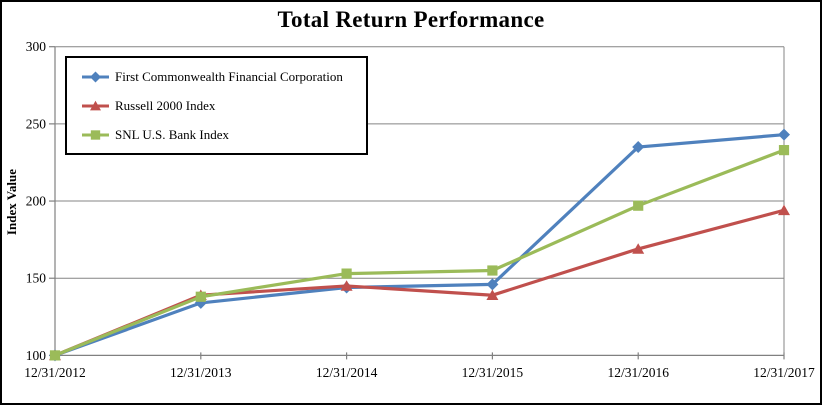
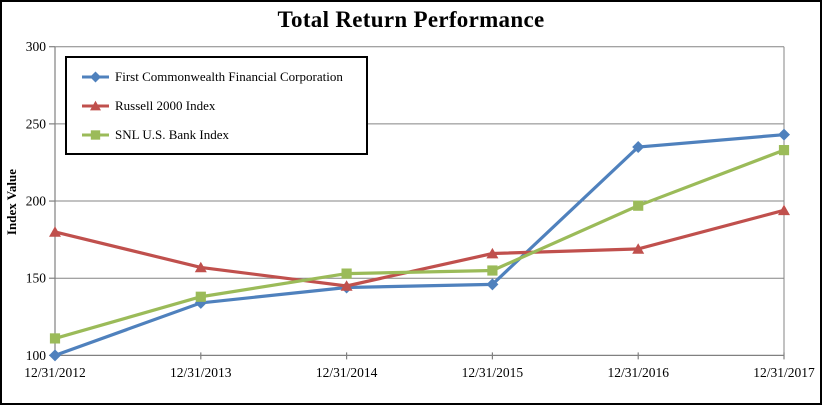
Russell 2000 Index/12/31/2012: 100 -> 180
SNL U.S. Bank Index/12/31/2012: 100 -> 111
Russell 2000 Index/12/31/2013: 139 -> 157
Russell 2000 Index/12/31/2015: 139 -> 166
